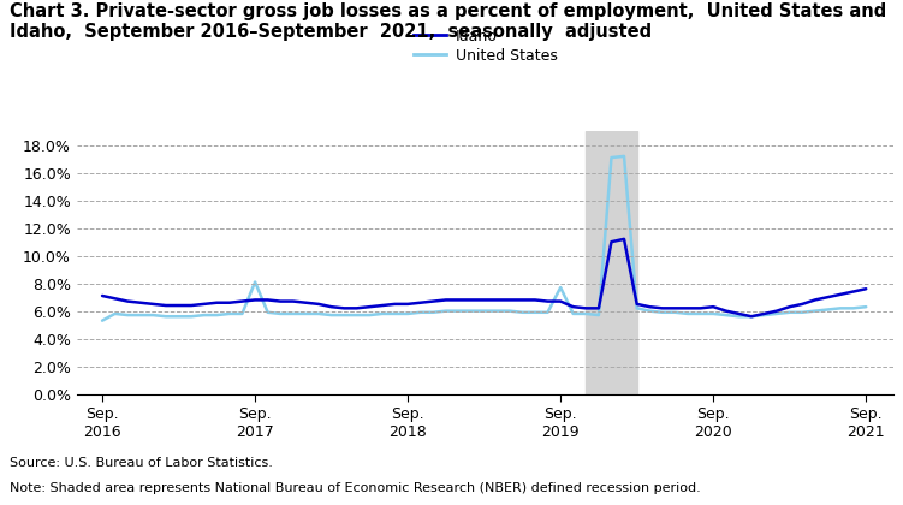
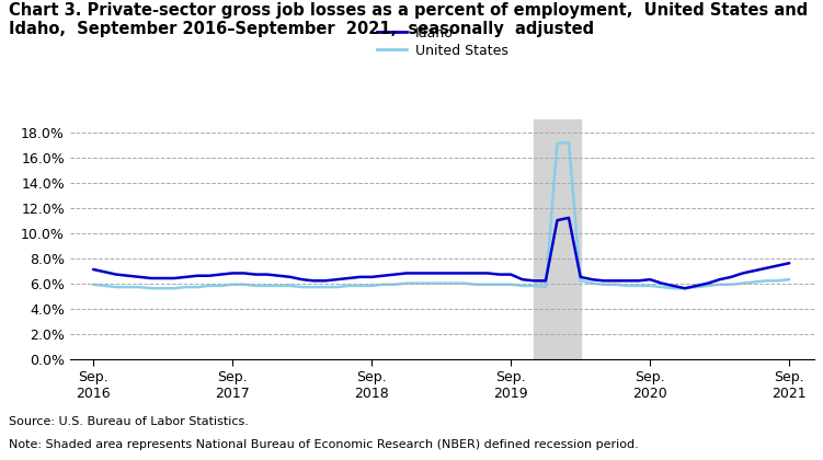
United States/Sep. 2016: 5.3% -> 5.9%
United States/Sep. 2017: 8.1% -> 5.9%
United States/Sep. 2019: 7.7% -> 5.9%
